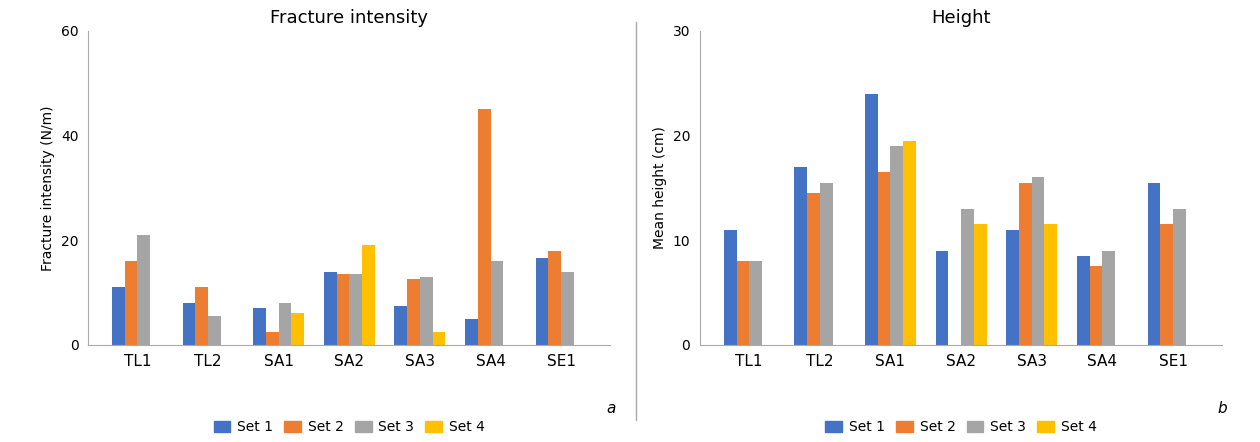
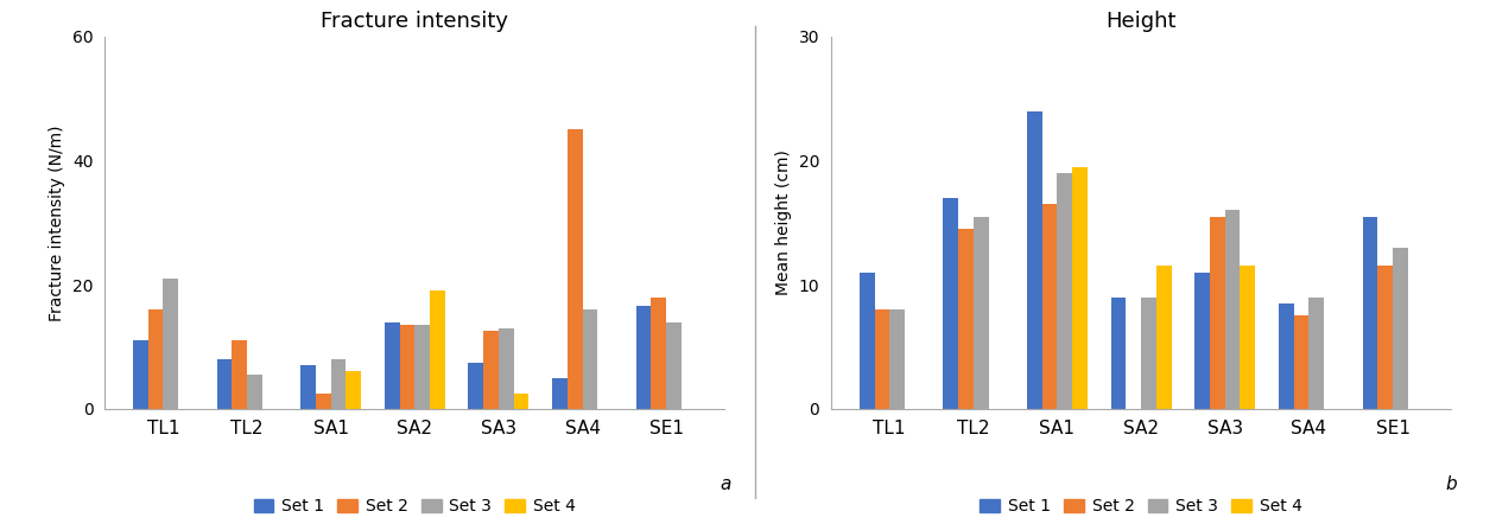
Height/Set 3/SA2: 13.0 -> 9.0
